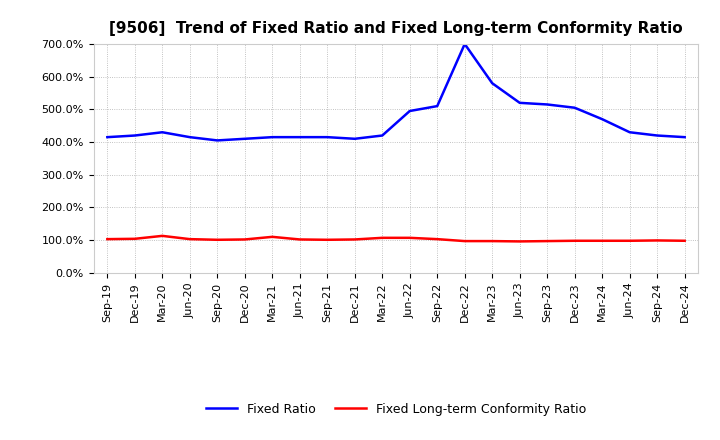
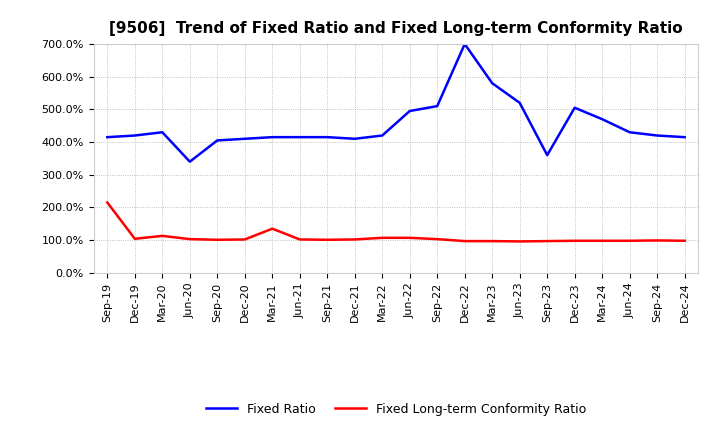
Fixed Long-term Conformity Ratio/Sep-19: 103% -> 215%
Fixed Ratio/Jun-20: 415% -> 340%
Fixed Long-term Conformity Ratio/Mar-21: 110% -> 135%
Fixed Ratio/Sep-23: 515% -> 360%
